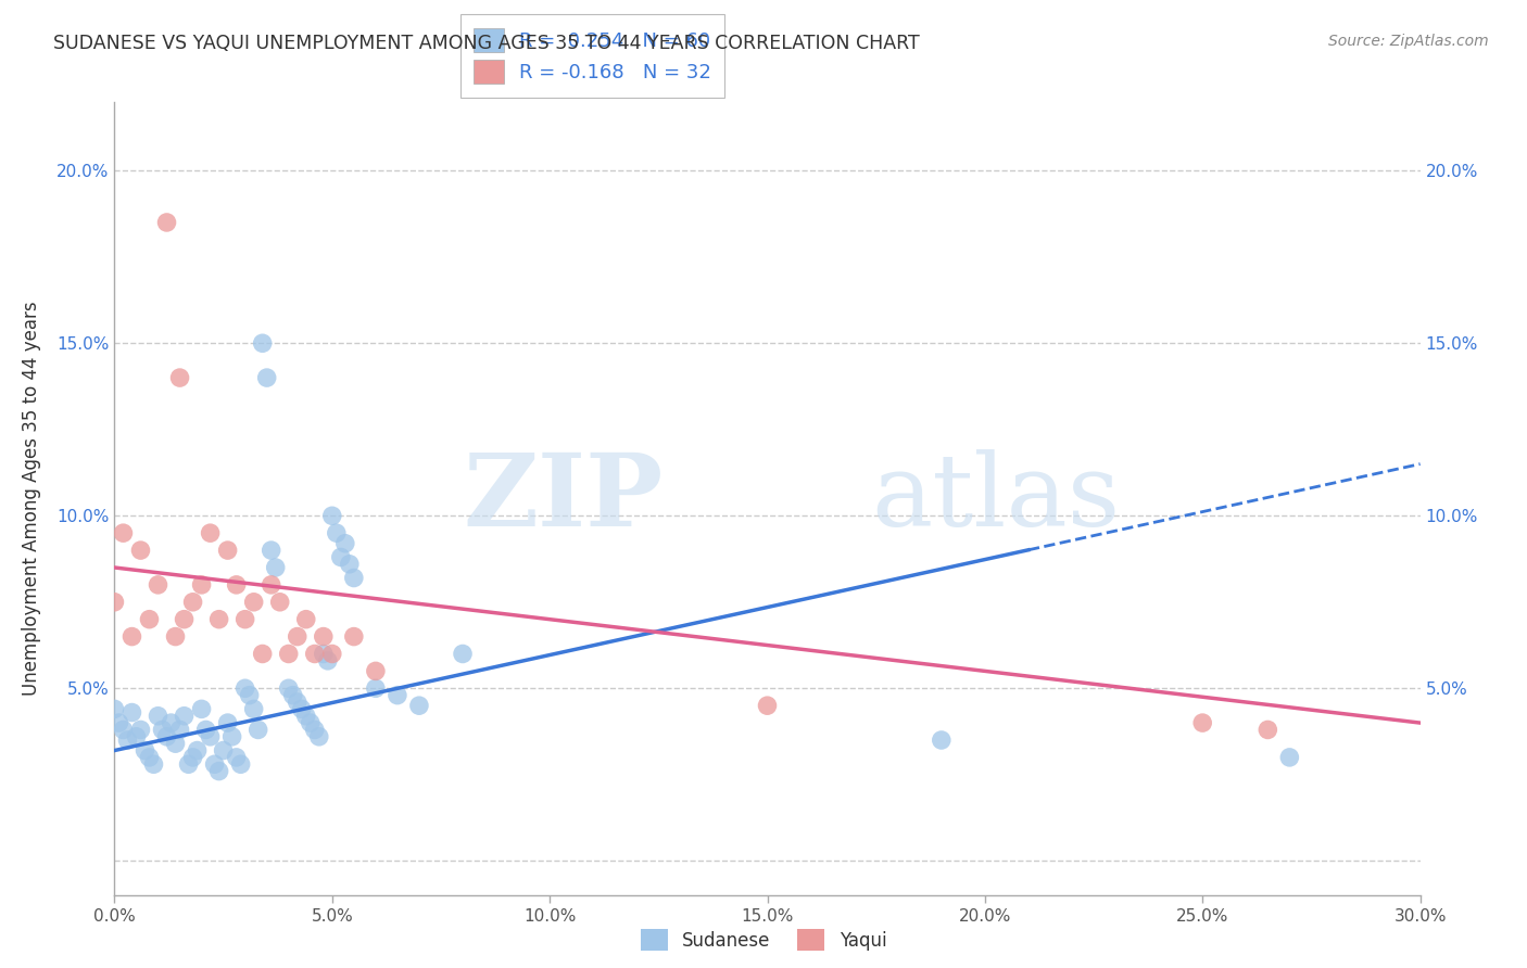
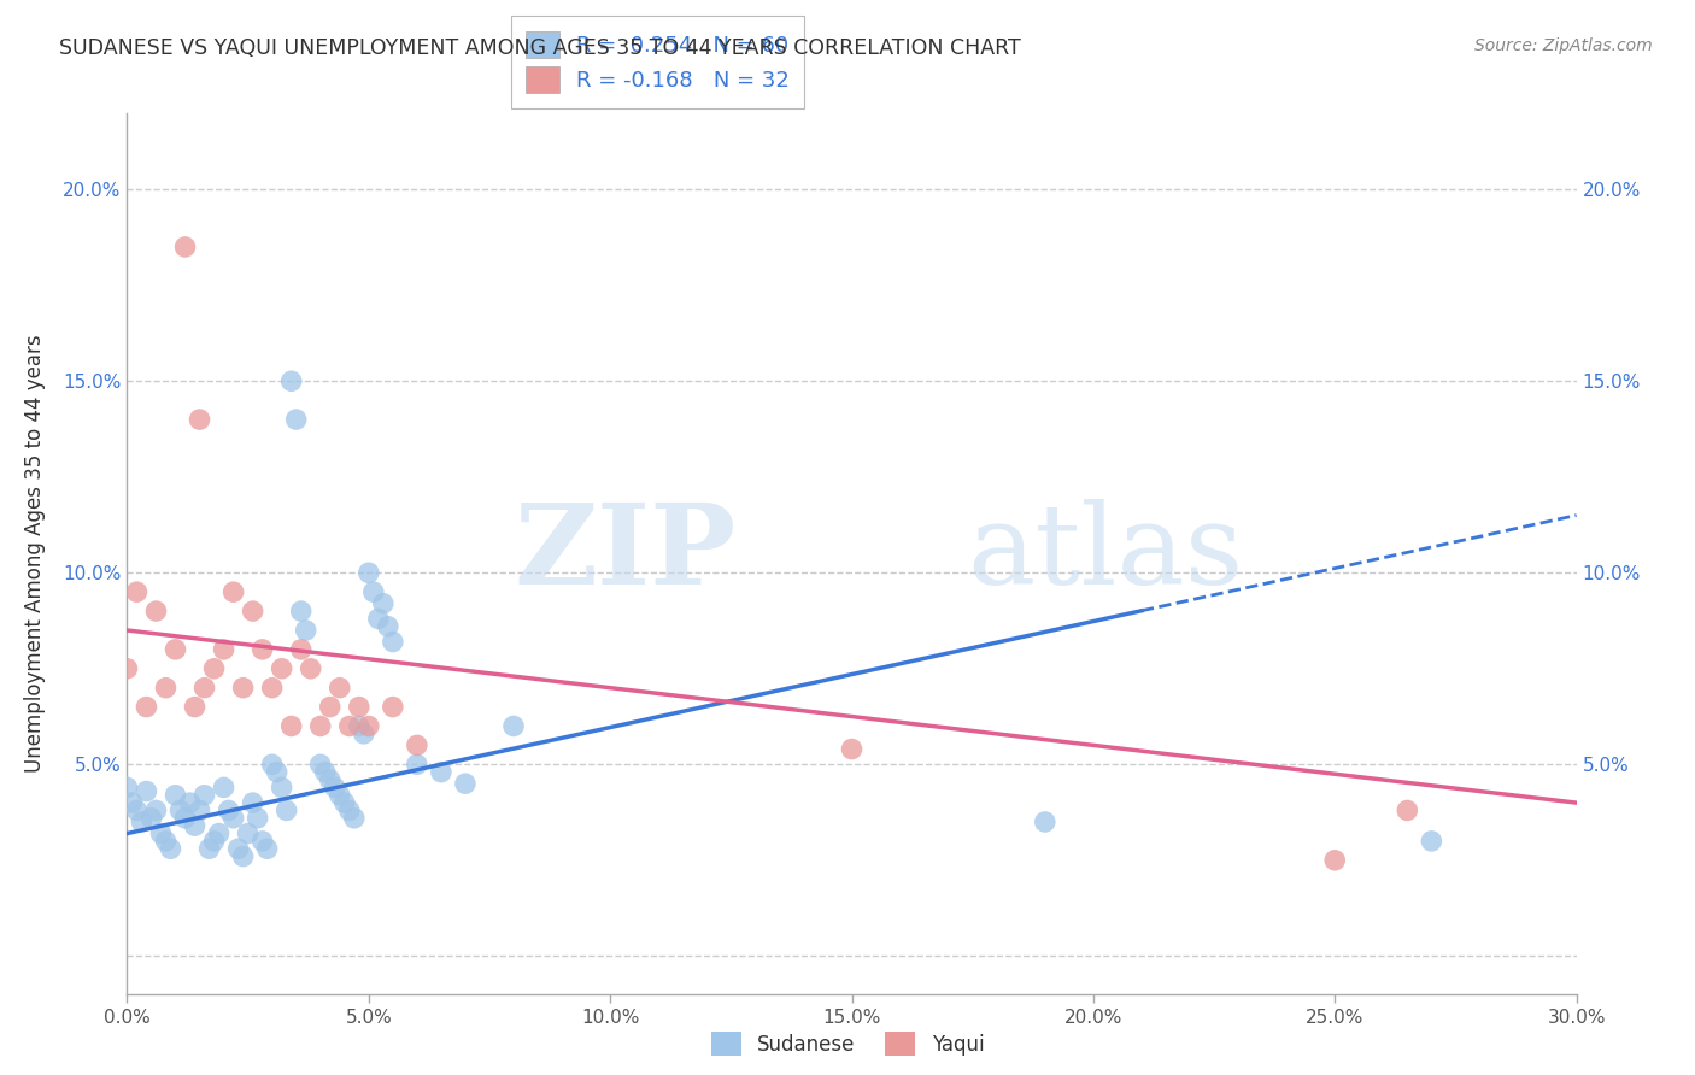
Yaqui/15.0%: 4.5% -> 5.4%
Yaqui/25.0%: 4.0% -> 2.5%
